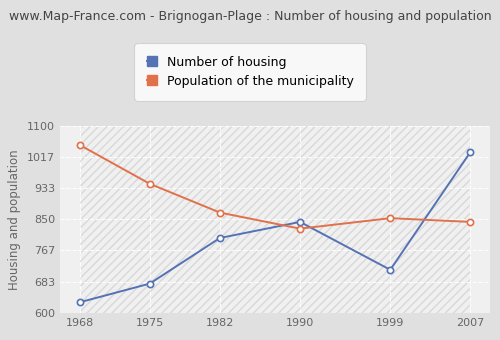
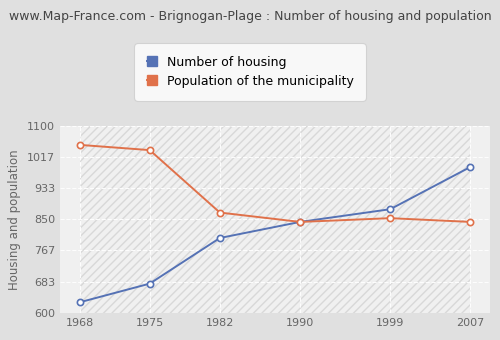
Population of the municipality/1975: 945 -> 1035
Population of the municipality/1990: 825 -> 843
Number of housing/1999: 715 -> 877
Number of housing/2007: 1030 -> 990
